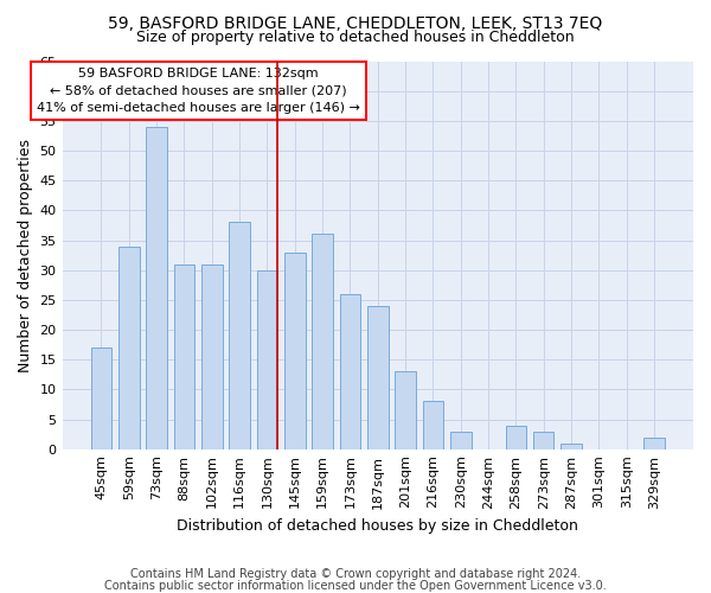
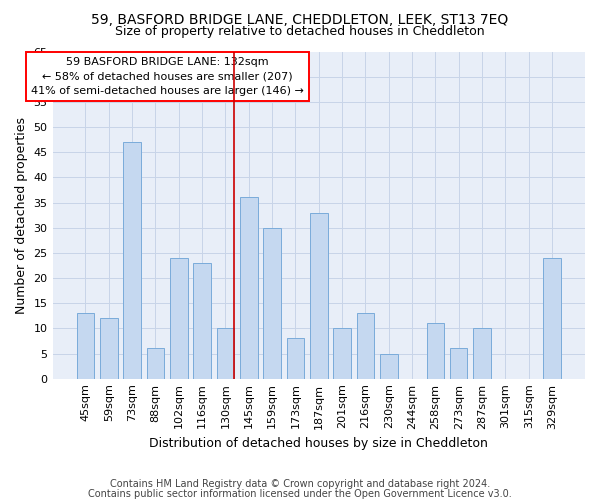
45sqm: 17 -> 13
59sqm: 34 -> 12
73sqm: 54 -> 47
88sqm: 31 -> 6
102sqm: 31 -> 24
116sqm: 38 -> 23
130sqm: 30 -> 10
145sqm: 33 -> 36
159sqm: 36 -> 30
173sqm: 26 -> 8
187sqm: 24 -> 33
201sqm: 13 -> 10
216sqm: 8 -> 13
230sqm: 3 -> 5
258sqm: 4 -> 11
273sqm: 3 -> 6
287sqm: 1 -> 10
329sqm: 2 -> 24
